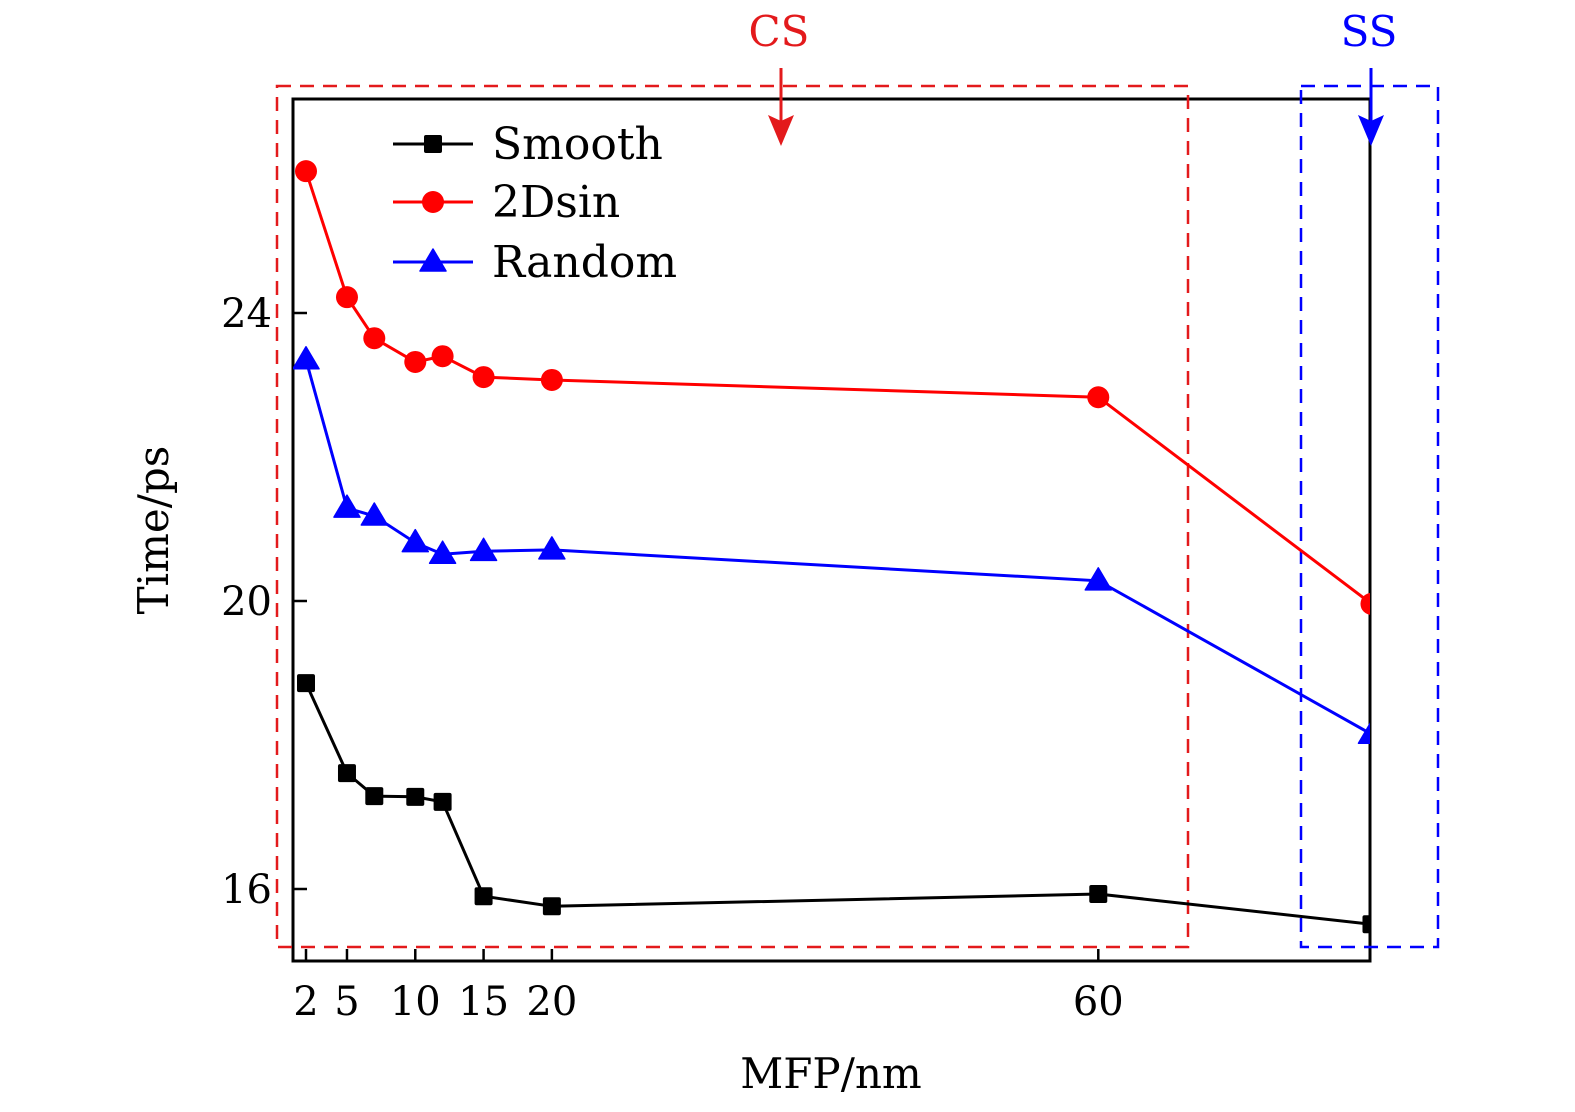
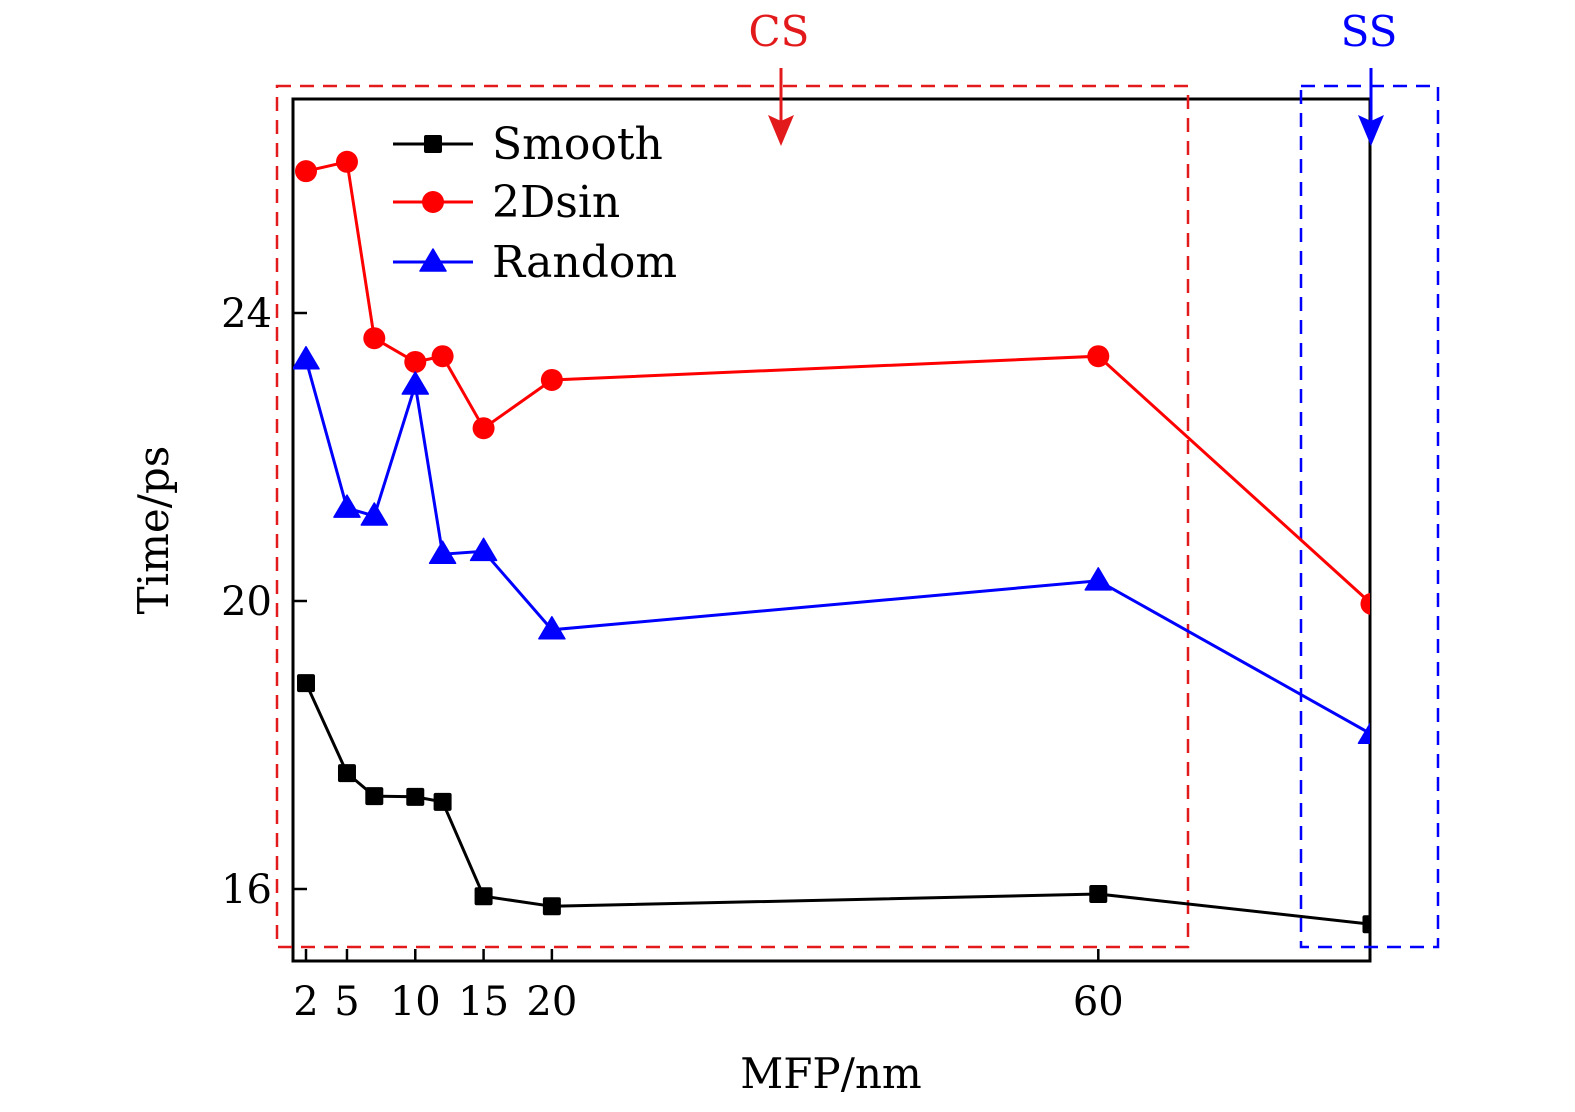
2Dsin/5: 24.2 -> 26.1
Random/10: 20.8 -> 23.0
2Dsin/15: 23.1 -> 22.4
Random/20: 20.7 -> 19.6
2Dsin/60: 22.8 -> 23.4
